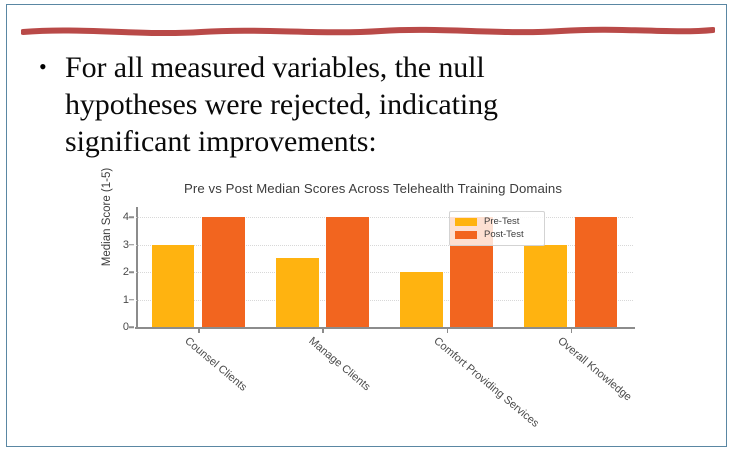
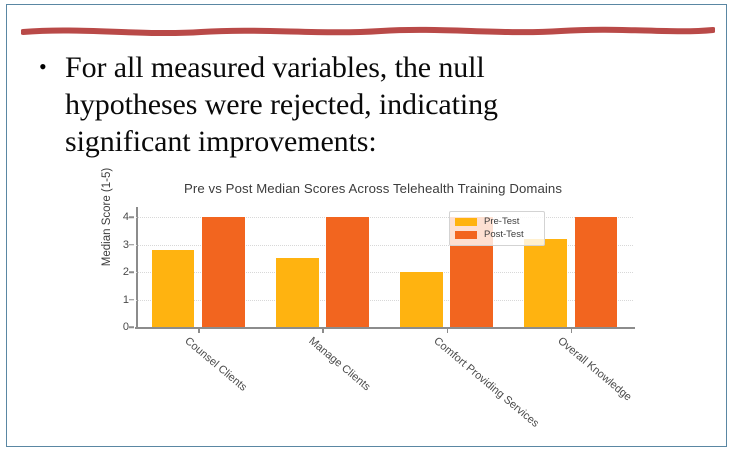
Pre-Test/Counsel Clients: 3.0 -> 2.8
Pre-Test/Overall Knowledge: 3.0 -> 3.2
